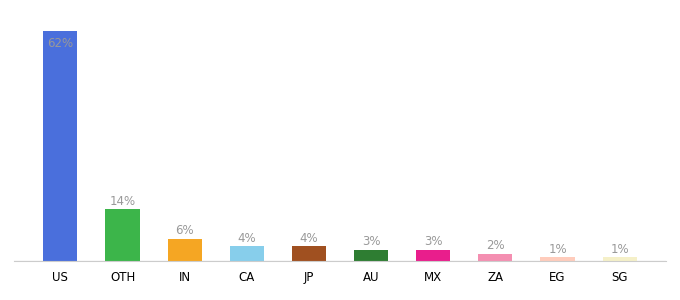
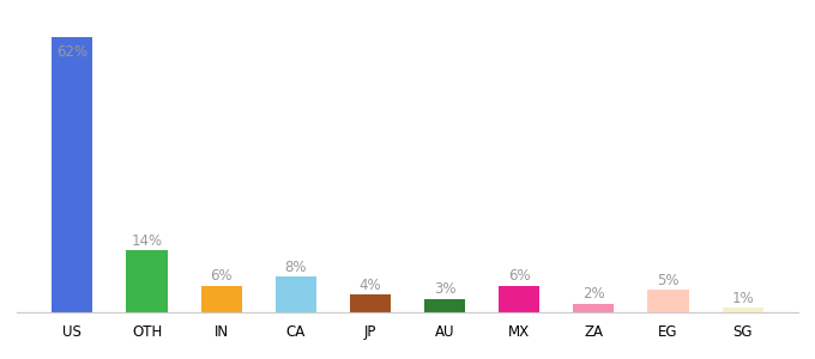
CA: 4% -> 8%
MX: 3% -> 6%
EG: 1% -> 5%
